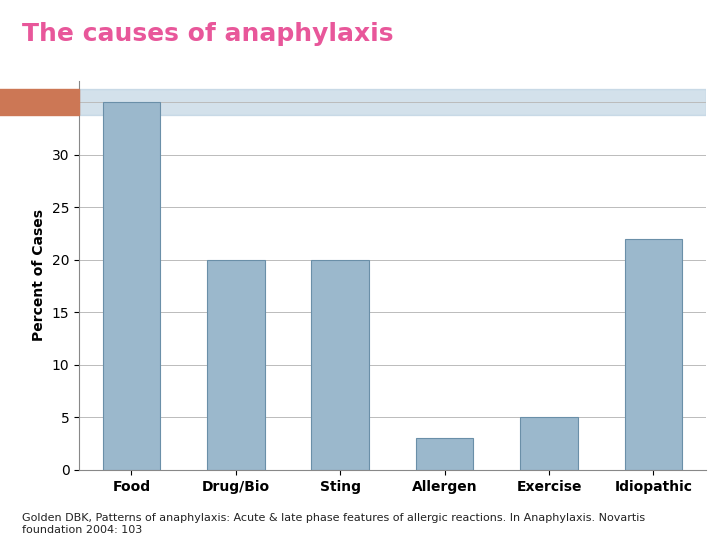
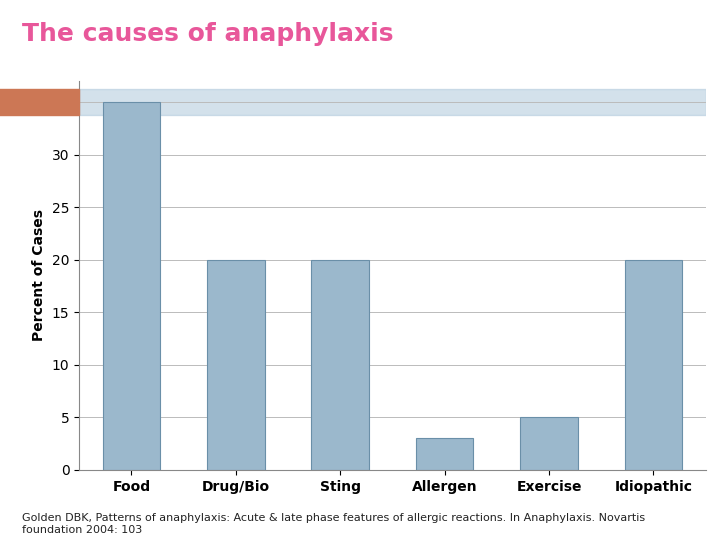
Idiopathic: 22 -> 20
